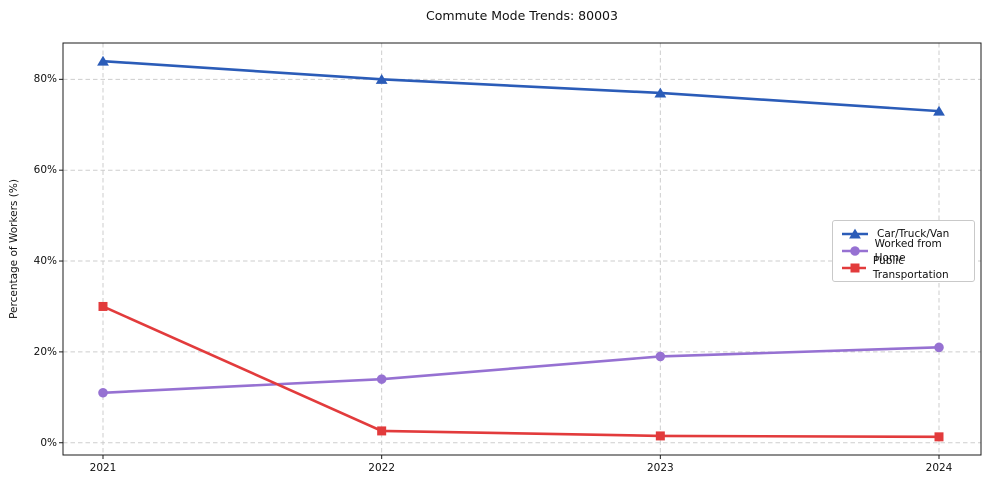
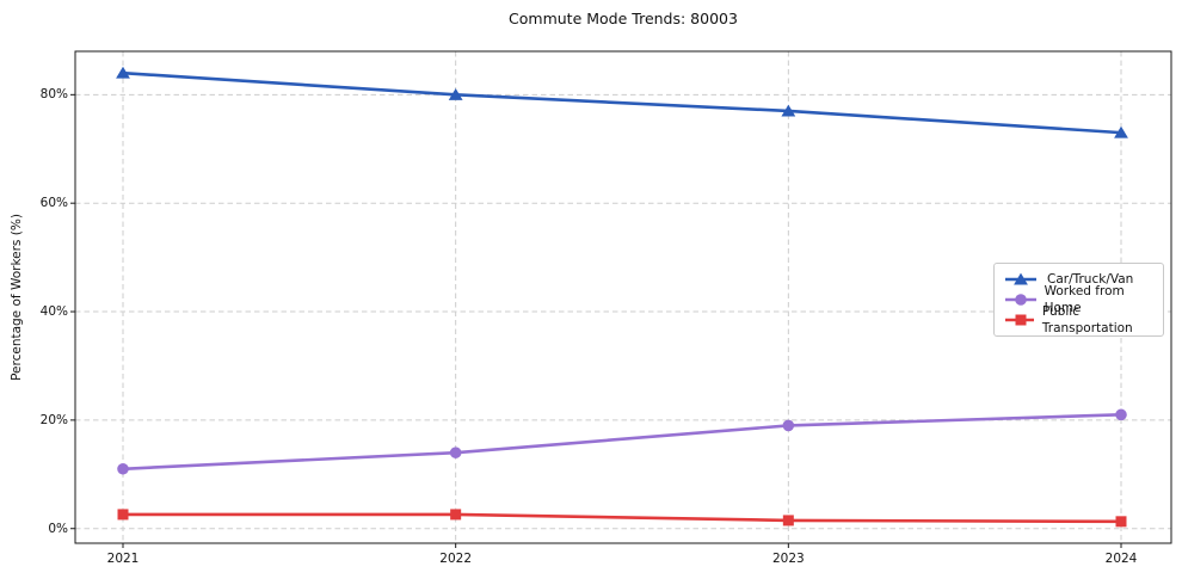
Public Transportation/2021: 30% -> 3%
